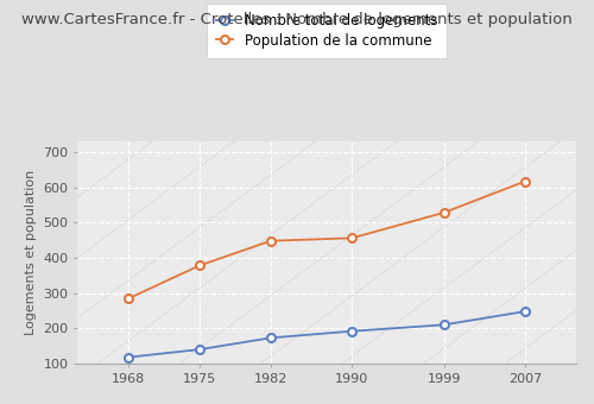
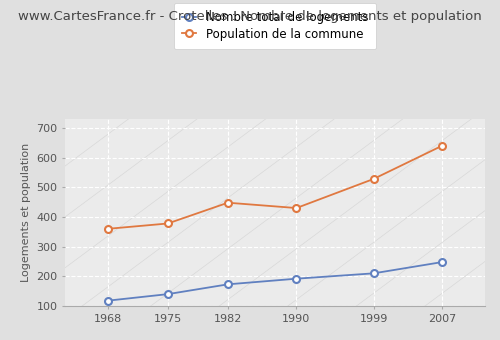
Population de la commune/1968: 284 -> 360
Population de la commune/1990: 456 -> 430
Population de la commune/2007: 617 -> 640
